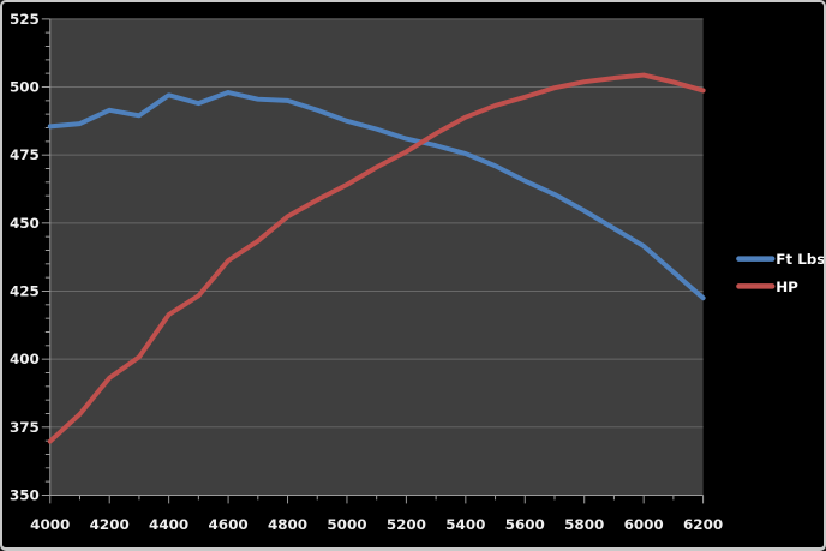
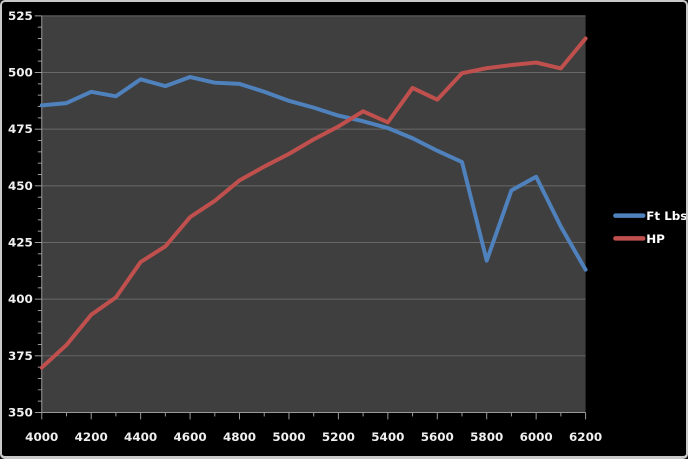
HP/5400: 489 -> 478
HP/5600: 496 -> 488
Ft Lbs/5800: 454 -> 417
Ft Lbs/6000: 442 -> 454
Ft Lbs/6200: 422 -> 413
HP/6200: 499 -> 515
